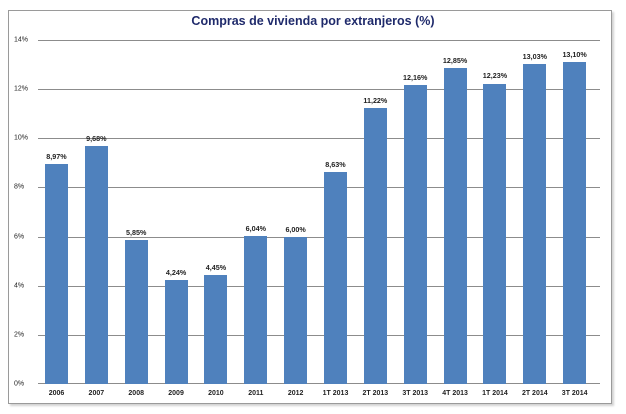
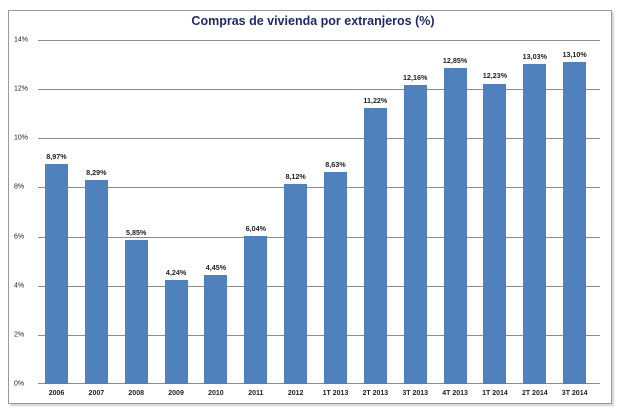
2007: 9,68% -> 8,29%
2012: 6,00% -> 8,12%
